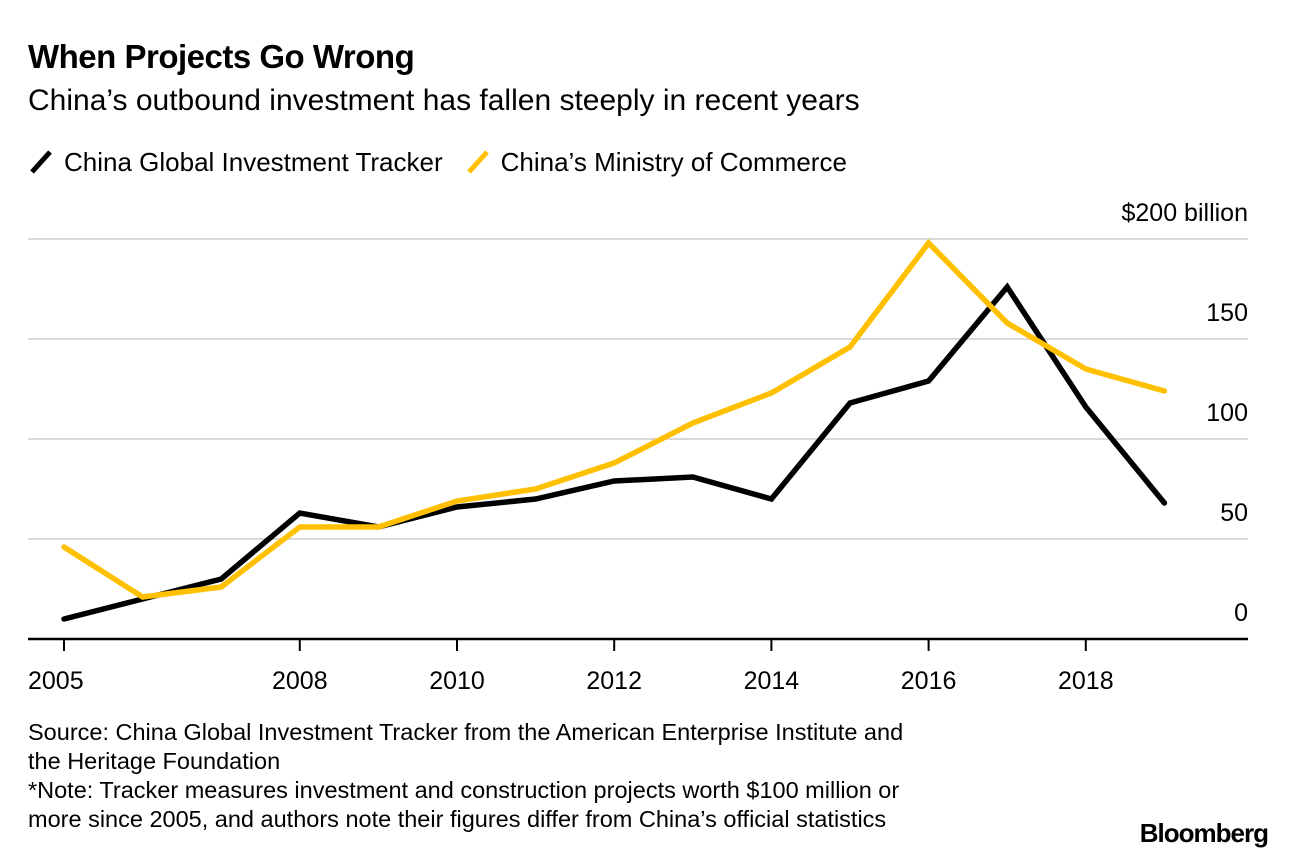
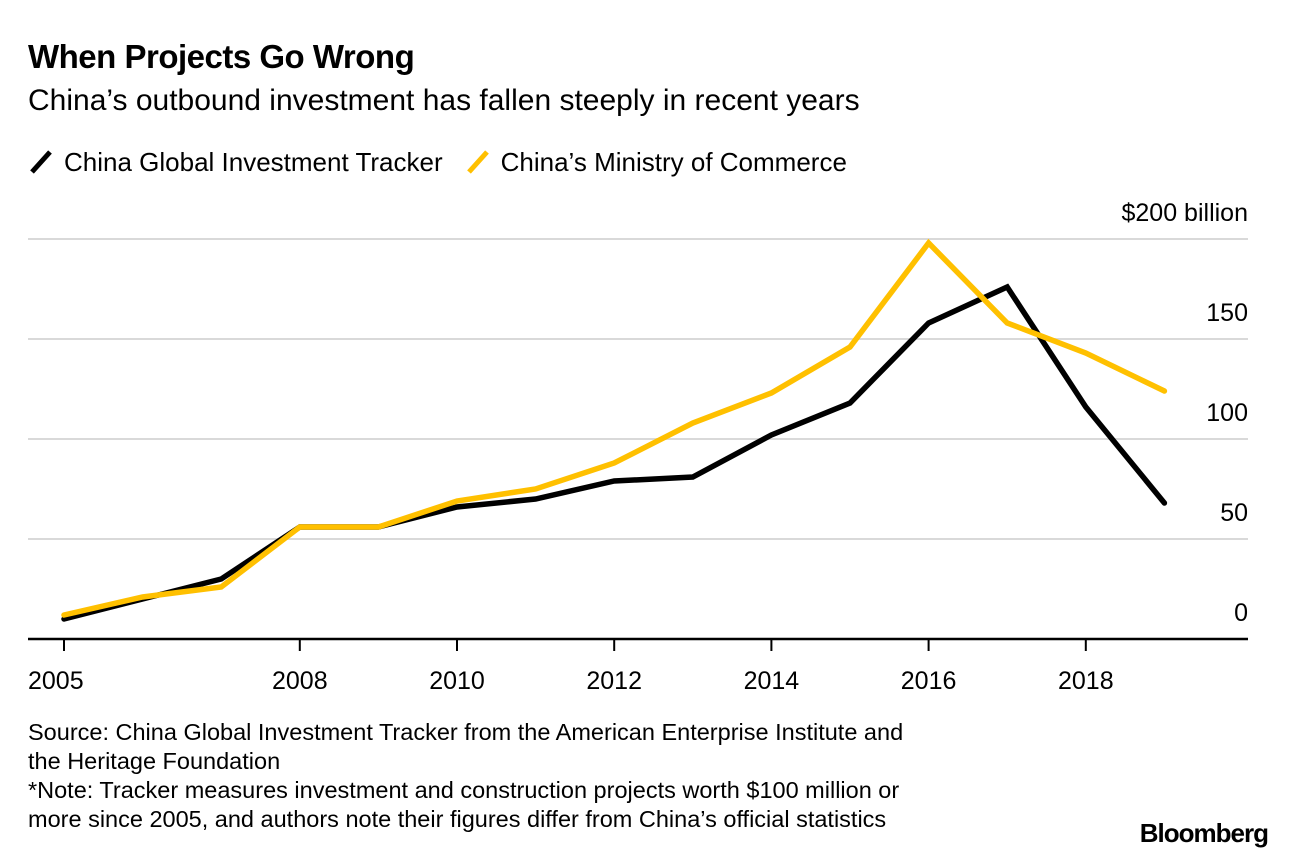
China’s Ministry of Commerce/2005: 46 -> 12
China Global Investment Tracker/2008: 63 -> 56
China Global Investment Tracker/2014: 70 -> 102
China Global Investment Tracker/2016: 129 -> 158
China’s Ministry of Commerce/2018: 135 -> 143
